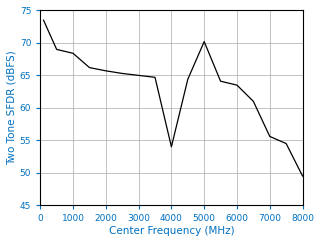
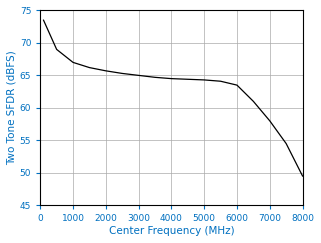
1000: 68.4 -> 67.0
4000: 54.0 -> 64.5
5000: 70.2 -> 64.3
7000: 55.6 -> 58.0
